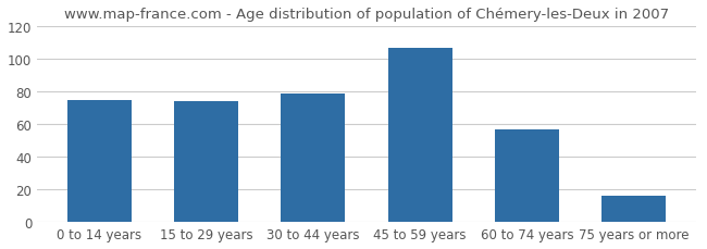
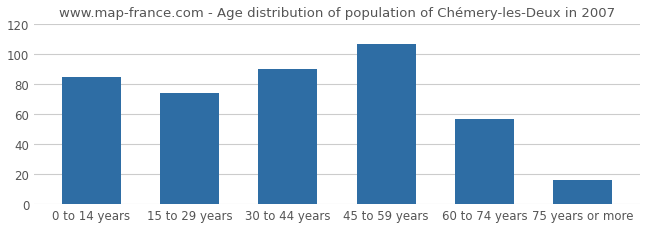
0 to 14 years: 75 -> 85
30 to 44 years: 79 -> 90
